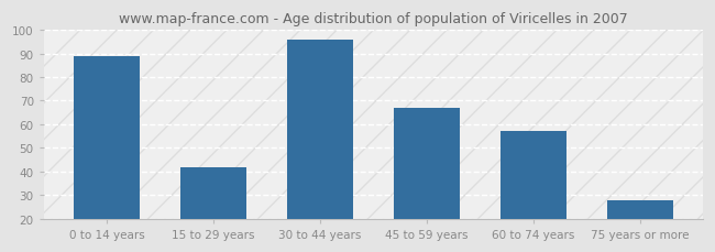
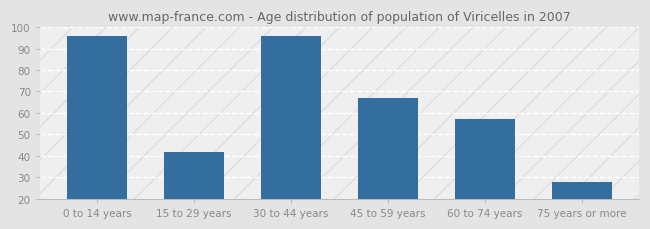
0 to 14 years: 89 -> 96
